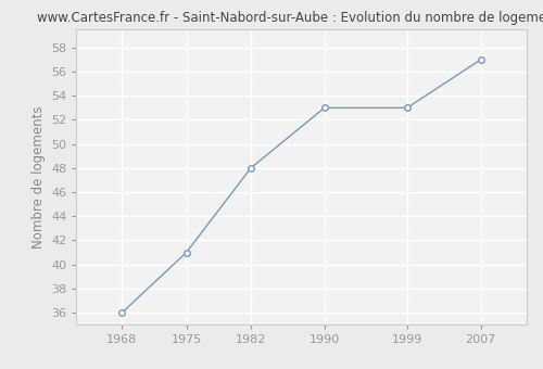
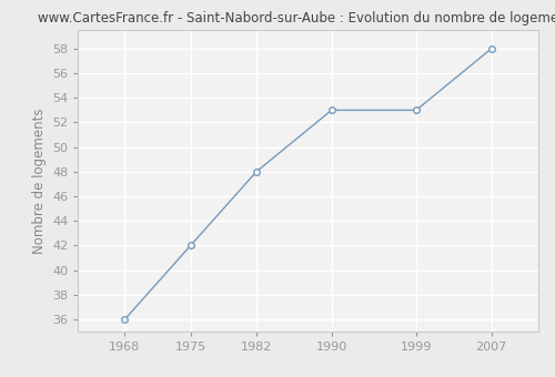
1975: 41 -> 42
2007: 57 -> 58
